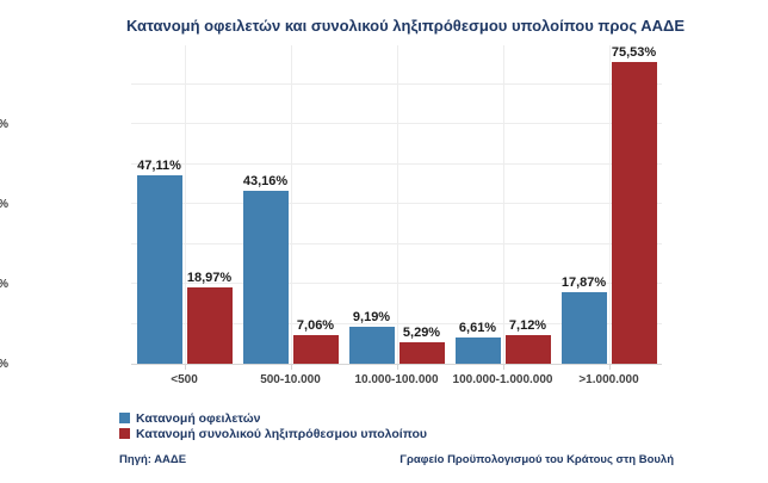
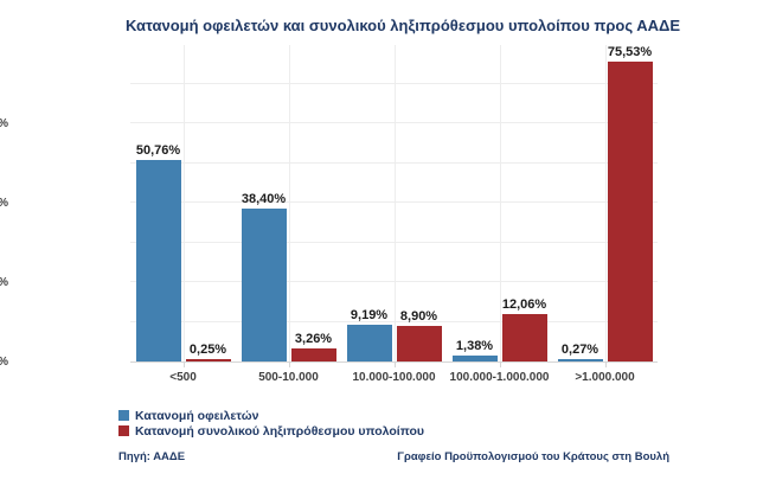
Κατανομή οφειλετών/<500: 47,11% -> 50,76%
Κατανομή συνολικού ληξιπρόθεσμου υπολοίπου/<500: 18,97% -> 0,25%
Κατανομή οφειλετών/500-10.000: 43,16% -> 38,40%
Κατανομή συνολικού ληξιπρόθεσμου υπολοίπου/500-10.000: 7,06% -> 3,26%
Κατανομή συνολικού ληξιπρόθεσμου υπολοίπου/10.000-100.000: 5,29% -> 8,90%
Κατανομή οφειλετών/100.000-1.000.000: 6,61% -> 1,38%
Κατανομή συνολικού ληξιπρόθεσμου υπολοίπου/100.000-1.000.000: 7,12% -> 12,06%
Κατανομή οφειλετών/>1.000.000: 17,87% -> 0,27%
